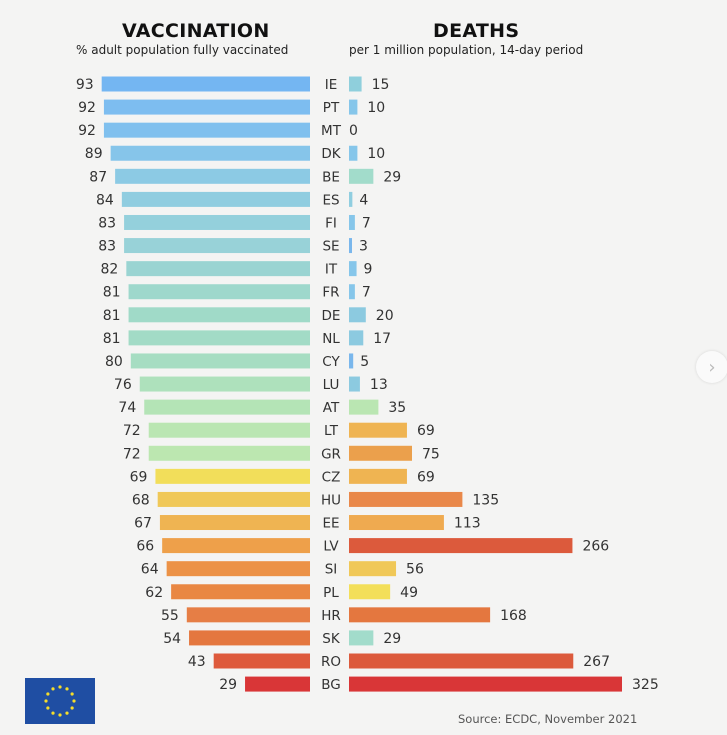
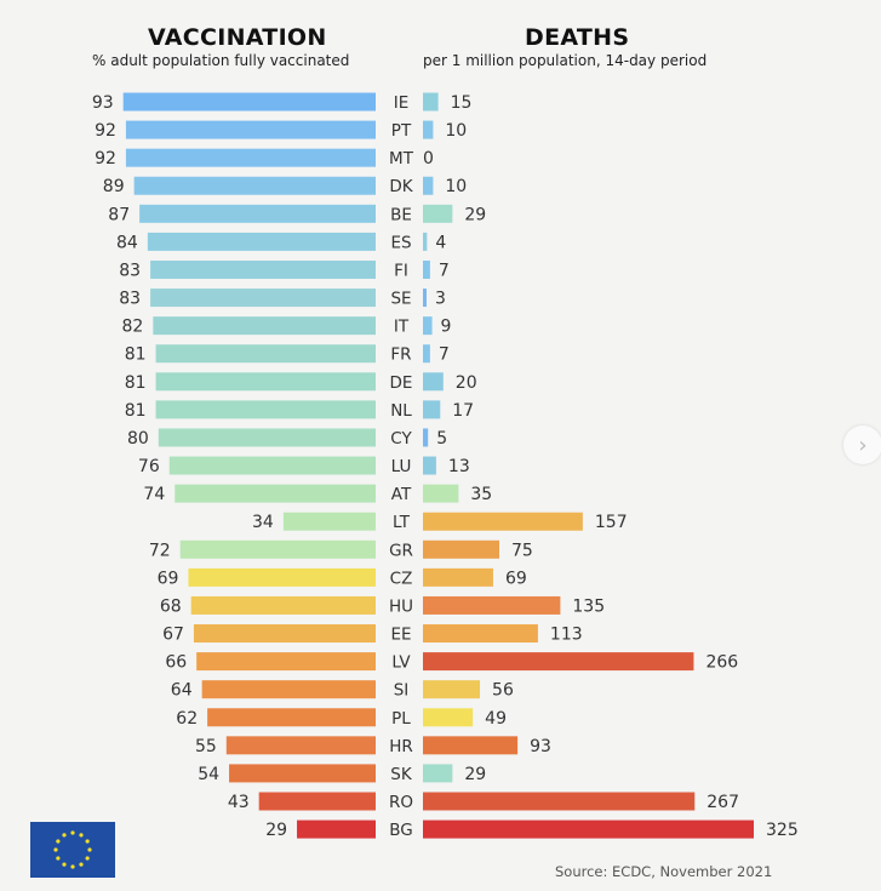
VACCINATION/LT: 72 -> 34
DEATHS/LT: 69 -> 157
DEATHS/HR: 168 -> 93
